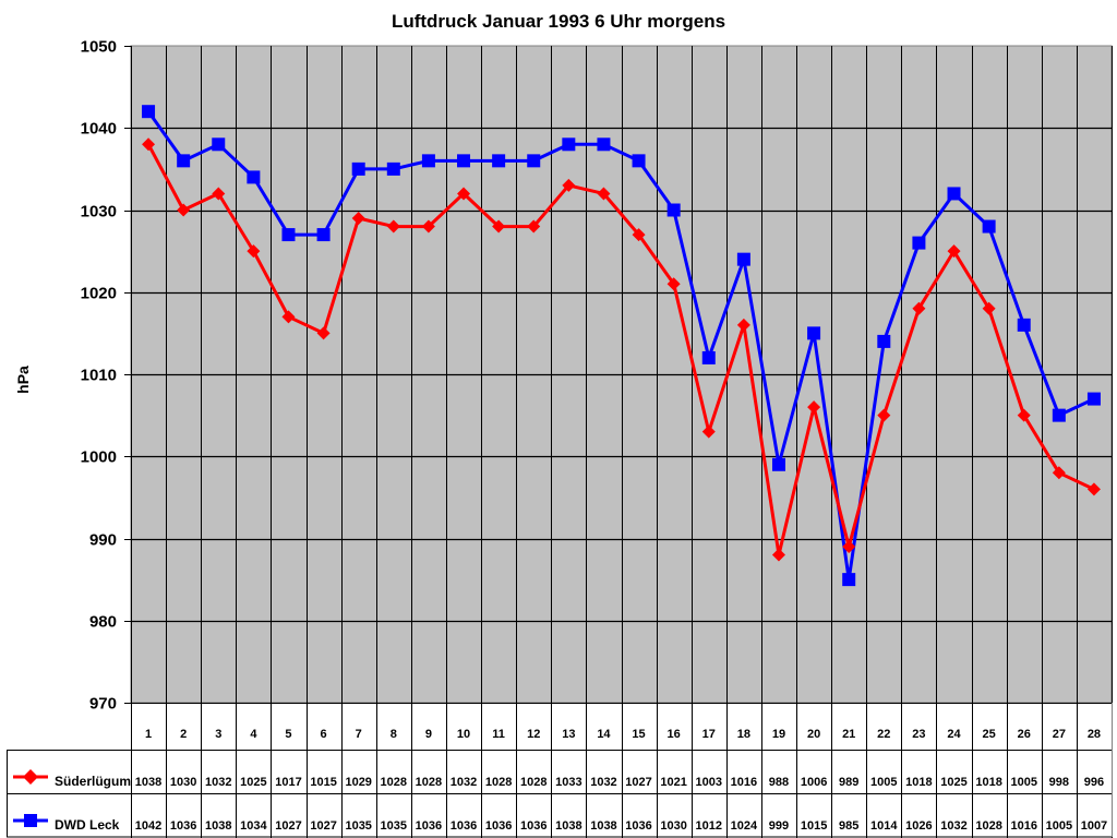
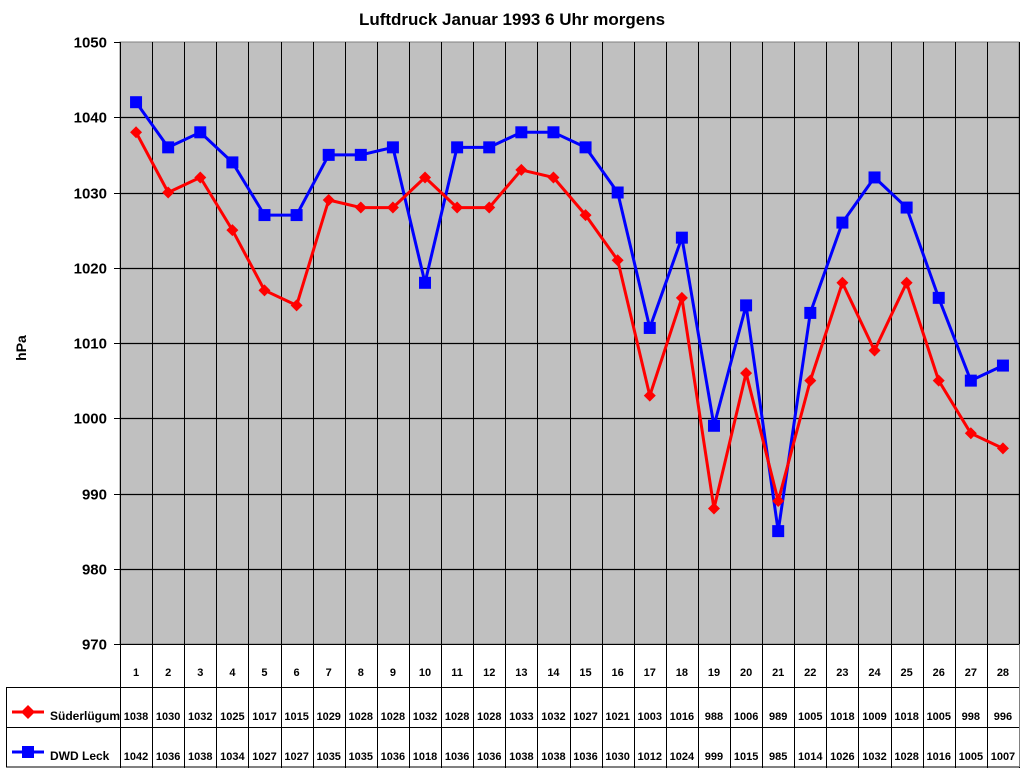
DWD Leck/10: 1036 -> 1018
Süderlügum/24: 1025 -> 1009
